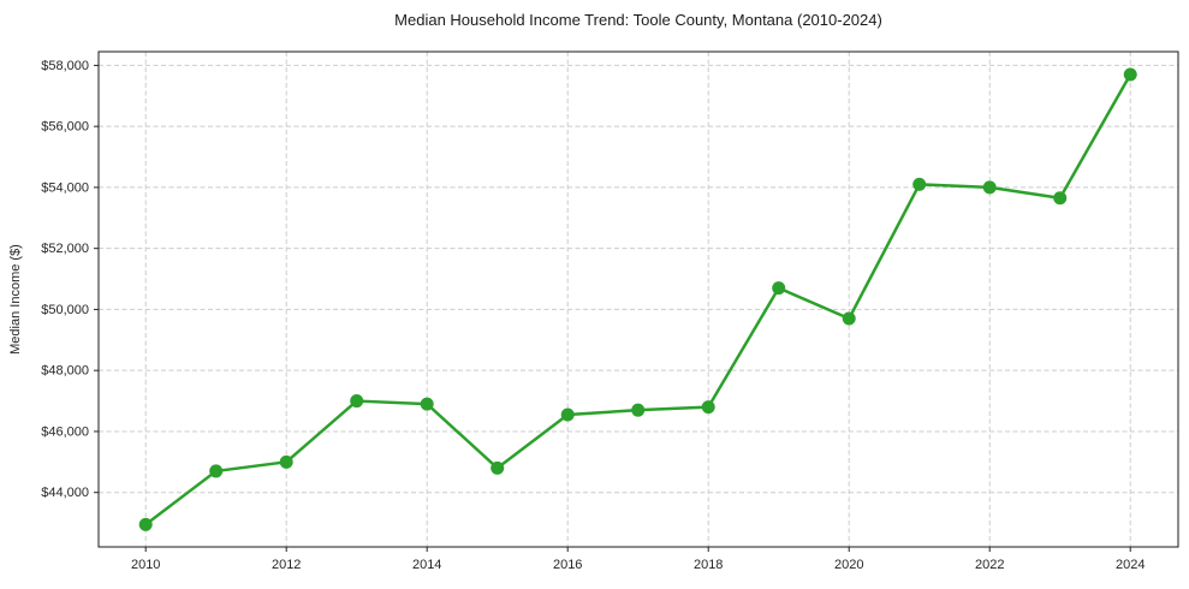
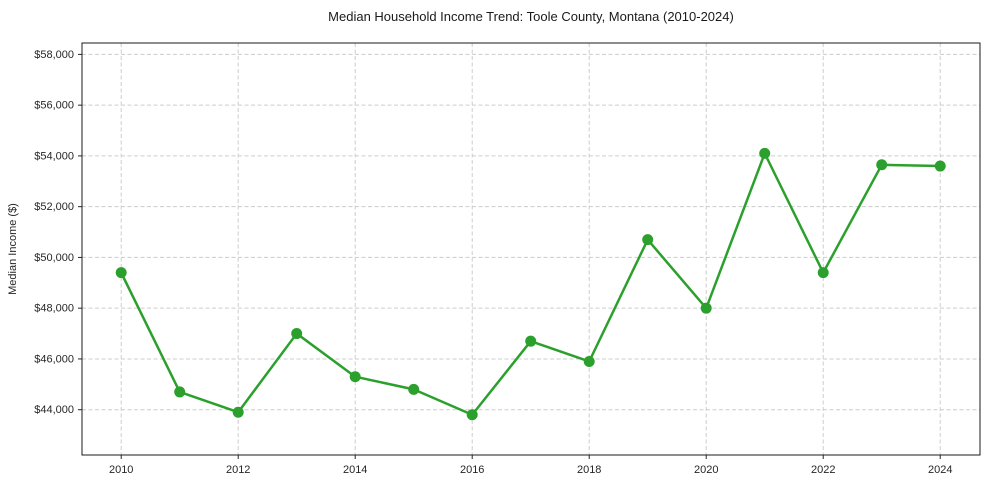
2010: $43000 -> $49400
2012: $45000 -> $43900
2014: $46900 -> $45300
2016: $46600 -> $43800
2018: $46800 -> $45900
2020: $49700 -> $48000
2022: $54000 -> $49400
2024: $57700 -> $53600
